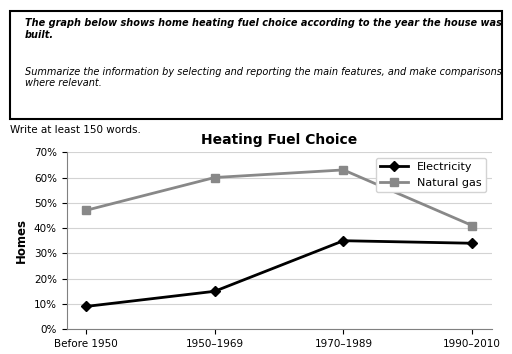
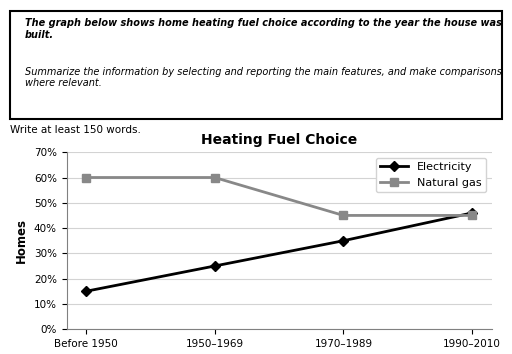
Electricity/Before 1950: 9% -> 15%
Natural gas/Before 1950: 47% -> 60%
Electricity/1950–1969: 15% -> 25%
Natural gas/1970–1989: 63% -> 45%
Electricity/1990–2010: 34% -> 46%
Natural gas/1990–2010: 41% -> 45%
